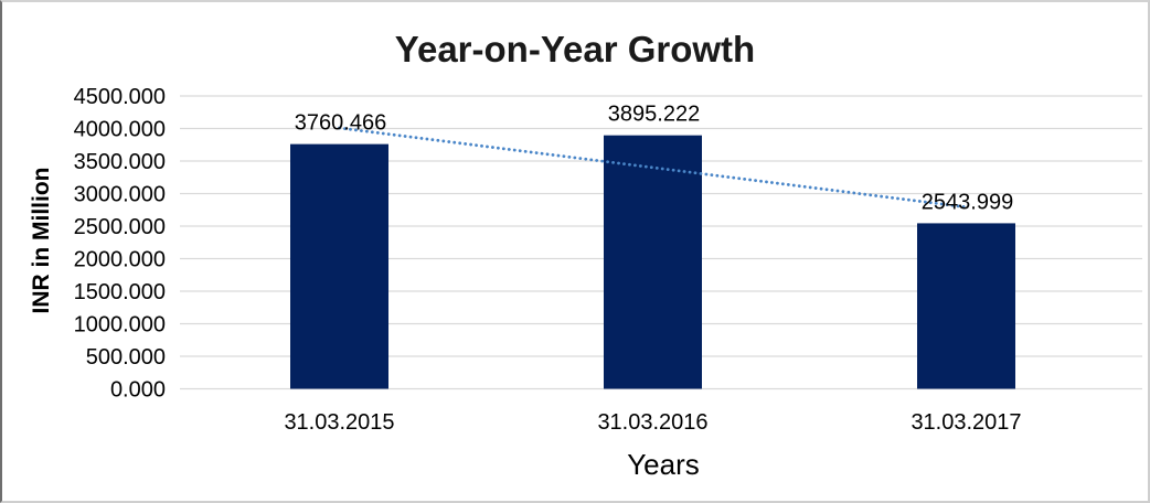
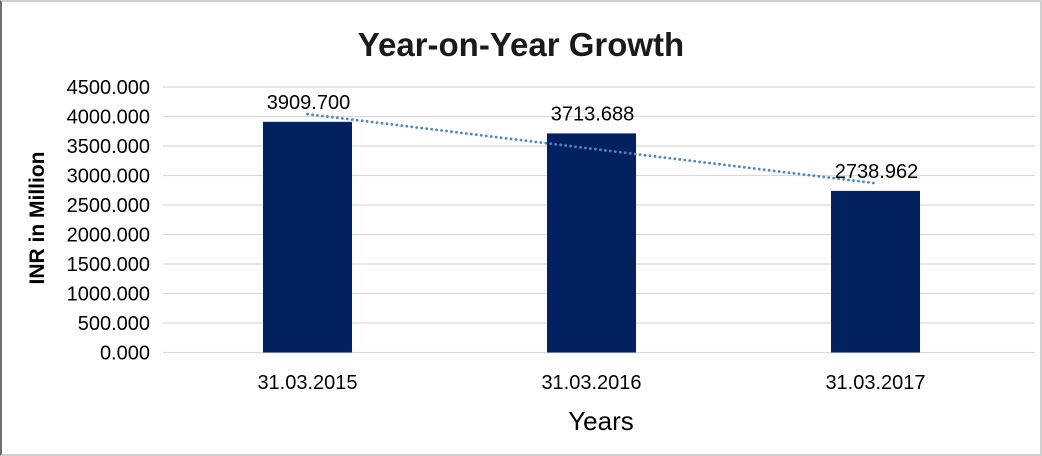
31.03.2015: 3760.466 -> 3909.700
31.03.2016: 3895.222 -> 3713.688
31.03.2017: 2543.999 -> 2738.962
